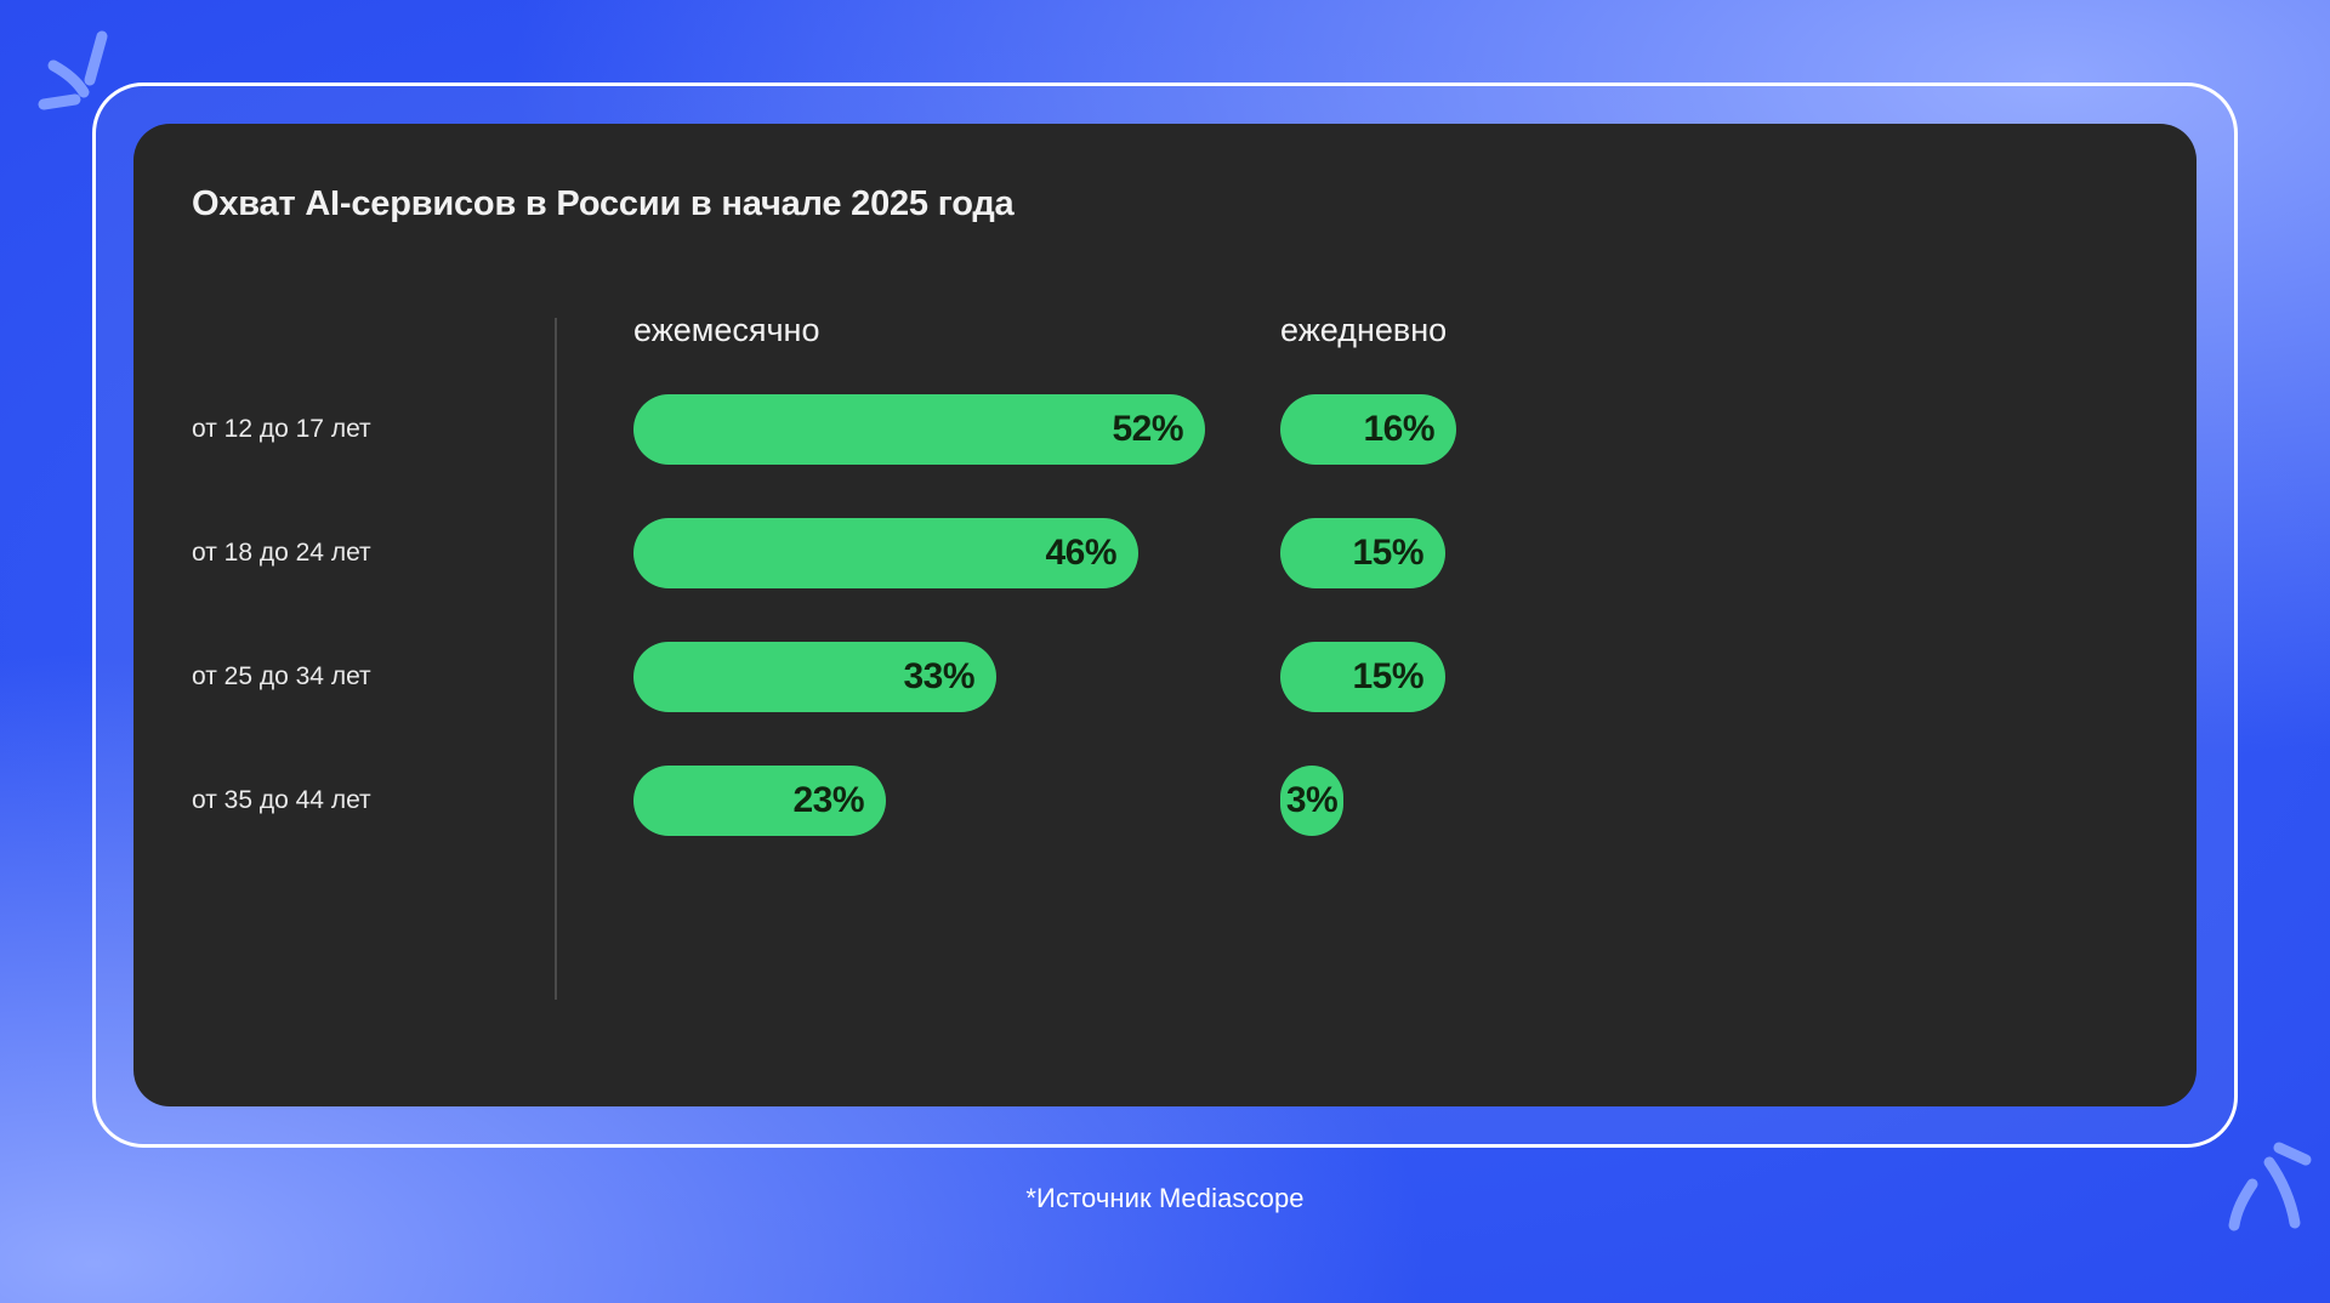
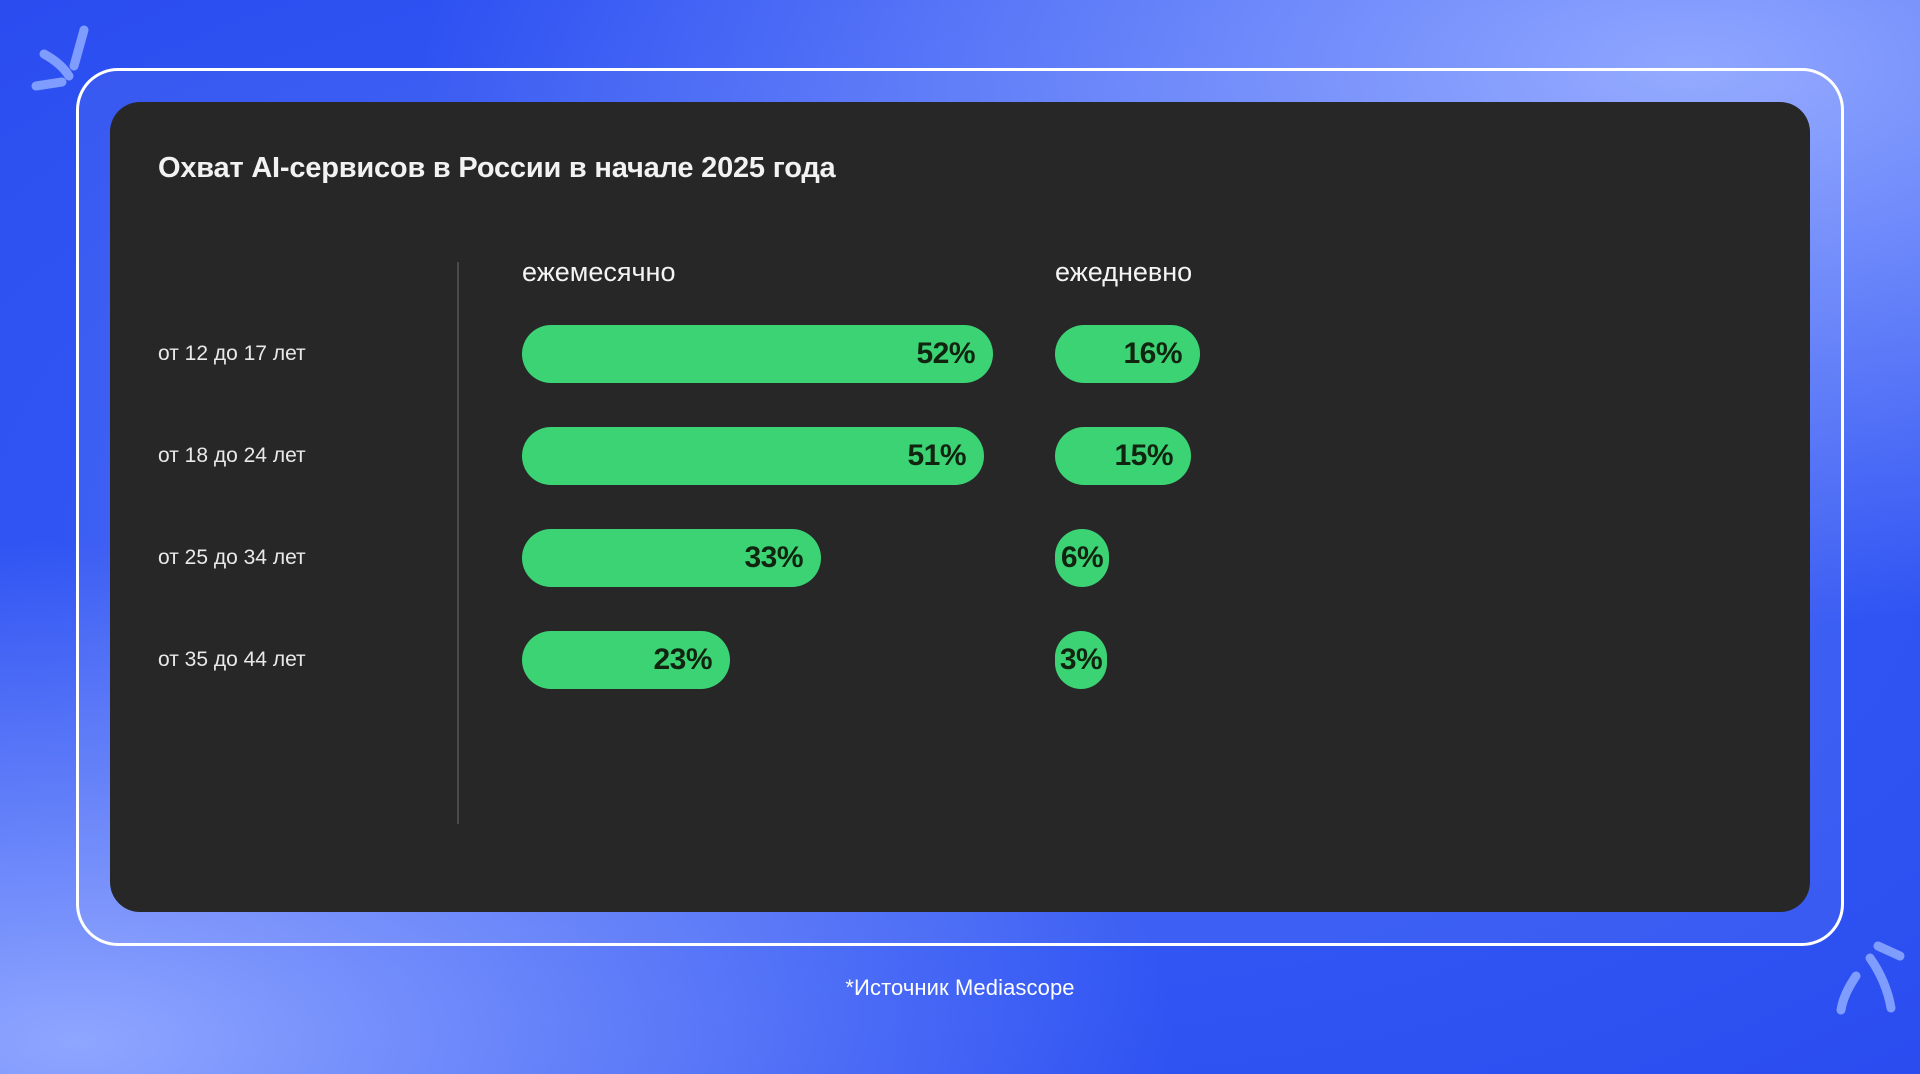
ежемесячно/от 18 до 24 лет: 46% -> 51%
ежедневно/от 25 до 34 лет: 15% -> 6%
